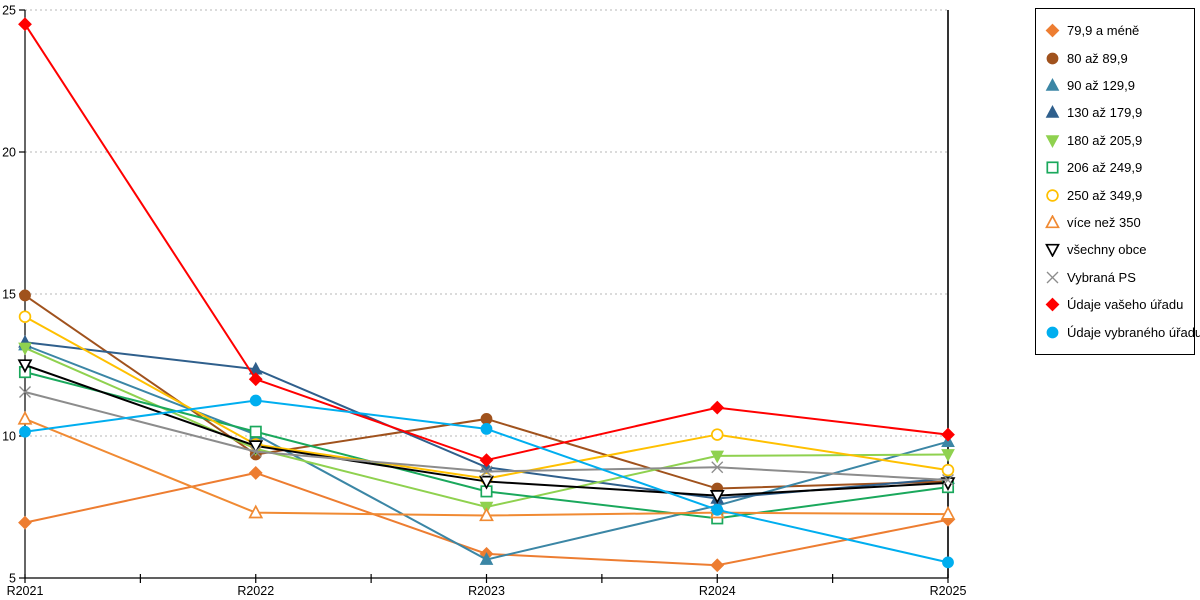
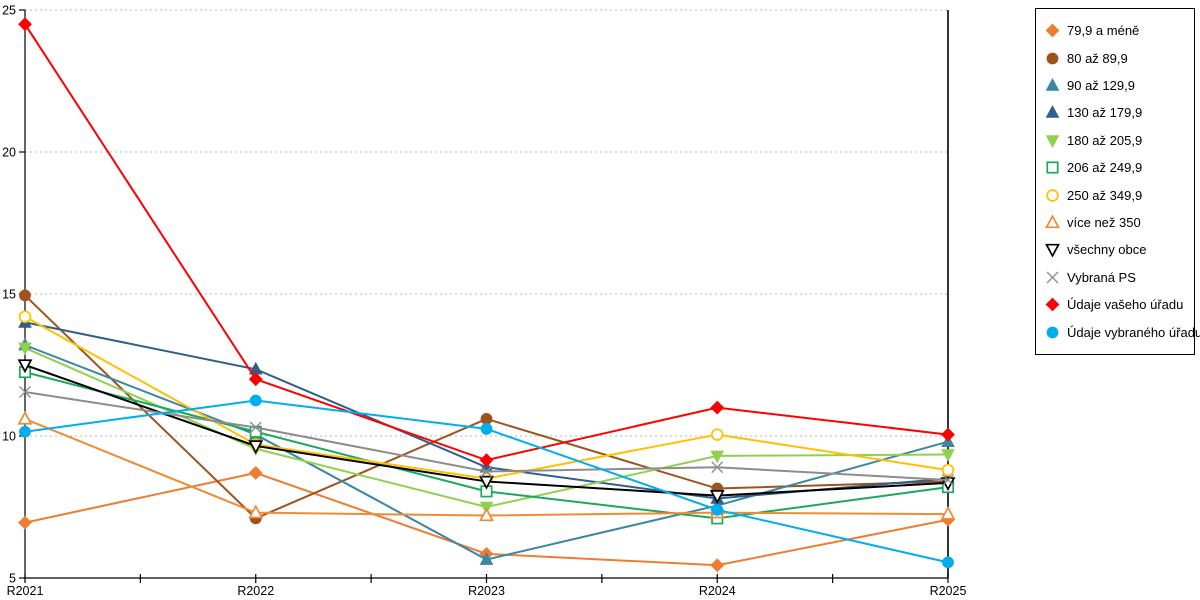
130 až 179,9/R2021: 13.3 -> 14.0
80 až 89,9/R2022: 9.3 -> 7.1
Vybraná PS/R2022: 9.4 -> 10.3
